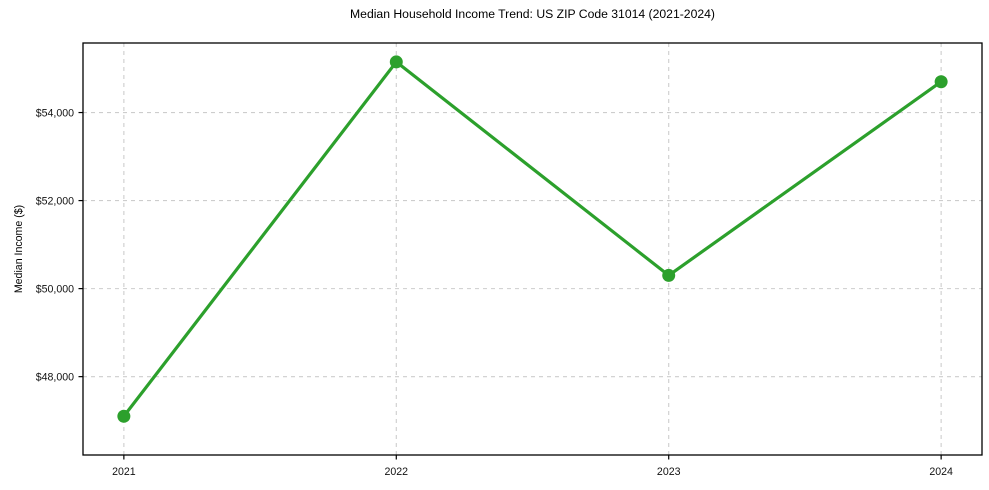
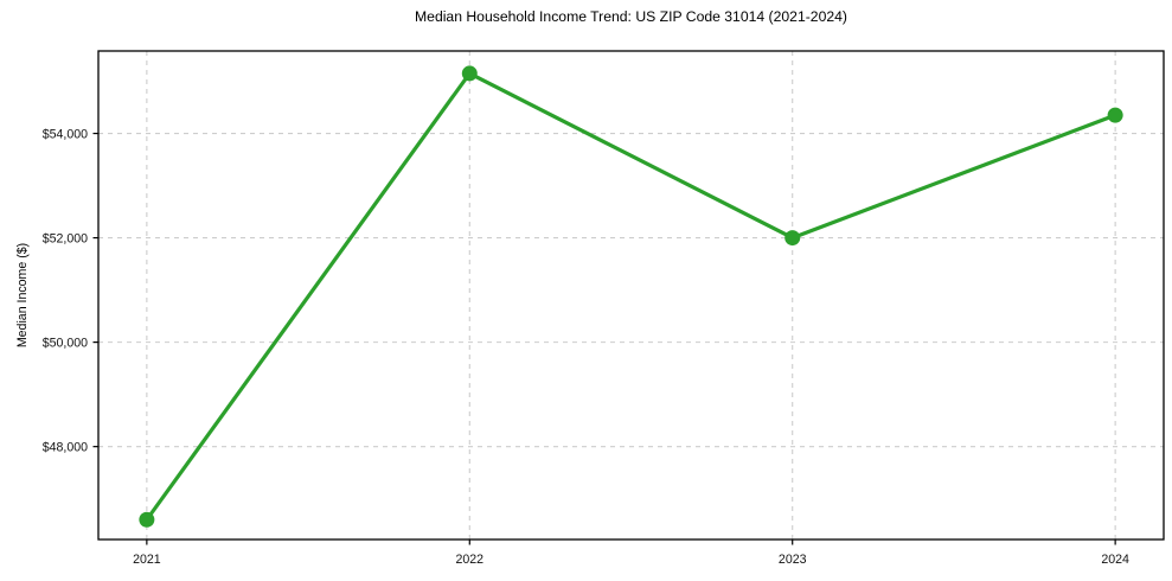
2021: $47100 -> $46600
2023: $50300 -> $52000
2024: $54700 -> $54400
